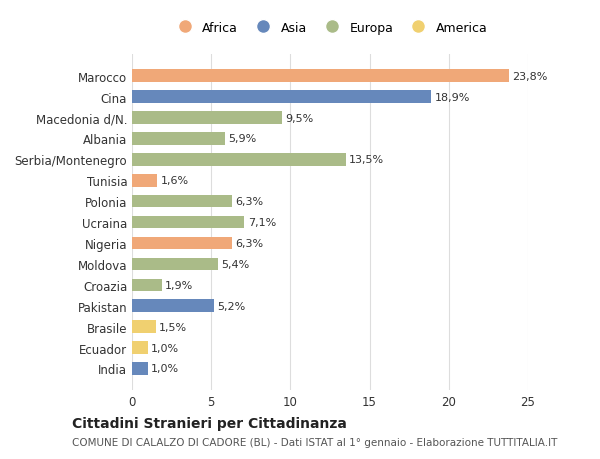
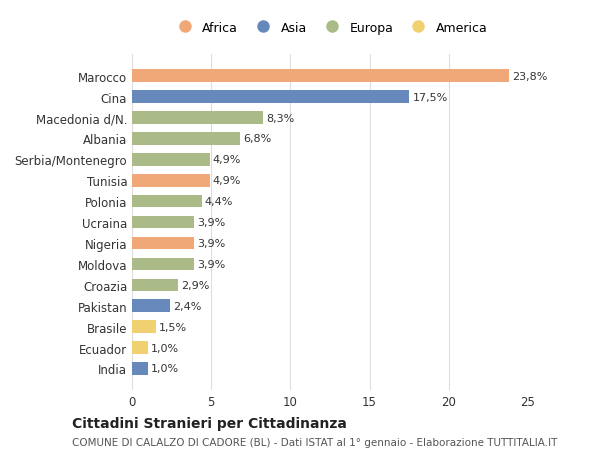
Cina: 18,9% -> 17,5%
Macedonia d/N.: 9,5% -> 8,3%
Albania: 5,9% -> 6,8%
Serbia/Montenegro: 13,5% -> 4,9%
Tunisia: 1,6% -> 4,9%
Polonia: 6,3% -> 4,4%
Ucraina: 7,1% -> 3,9%
Nigeria: 6,3% -> 3,9%
Moldova: 5,4% -> 3,9%
Croazia: 1,9% -> 2,9%
Pakistan: 5,2% -> 2,4%
